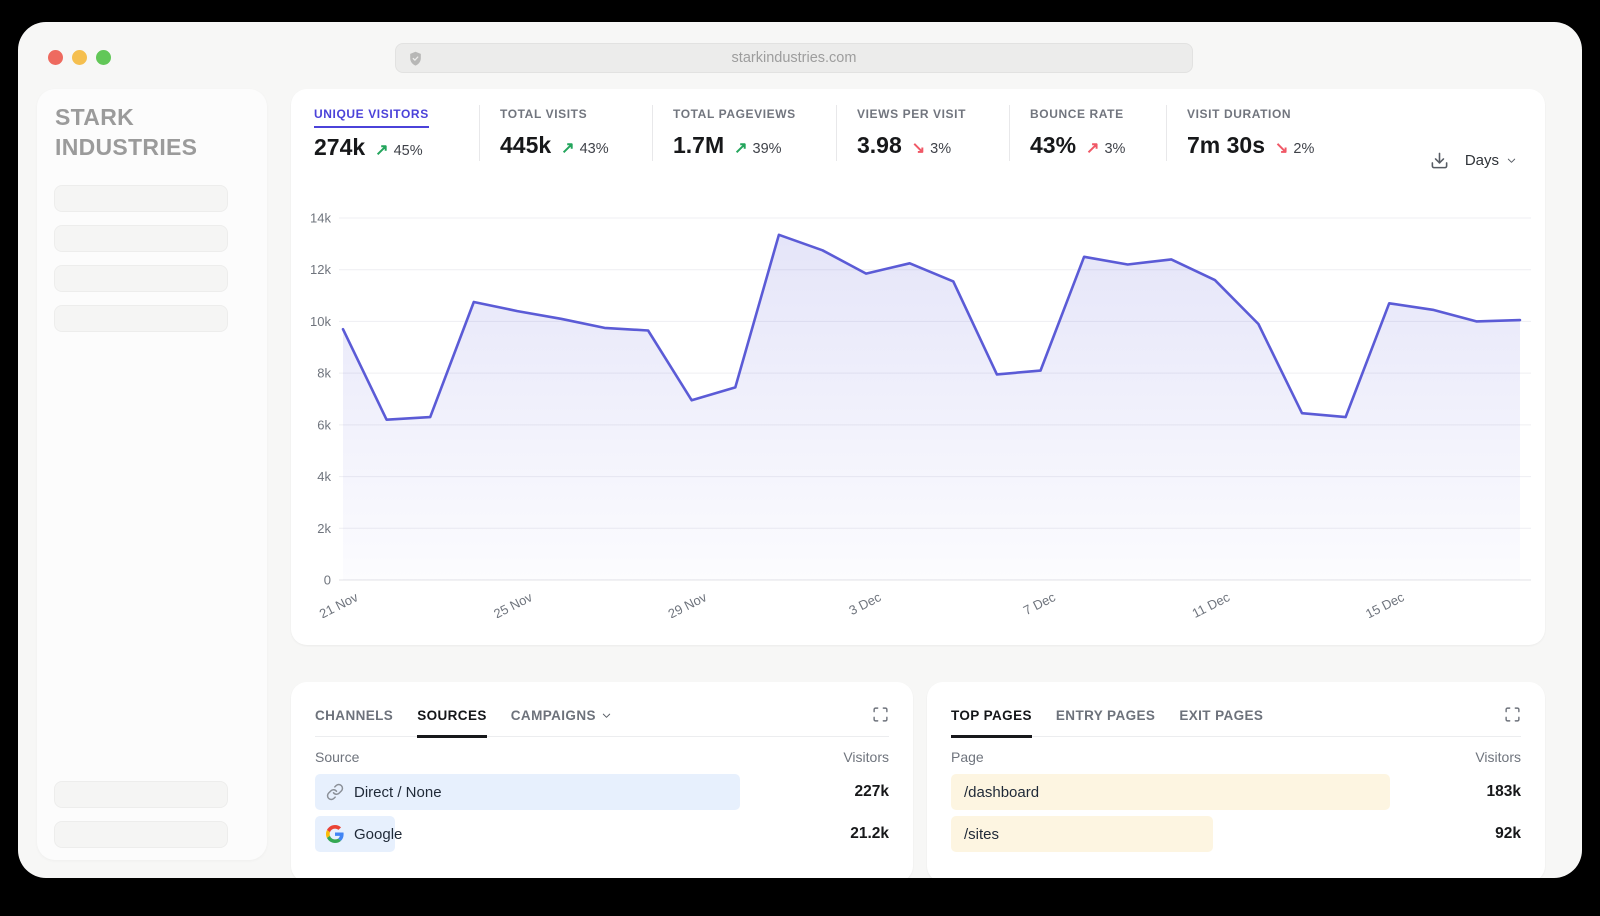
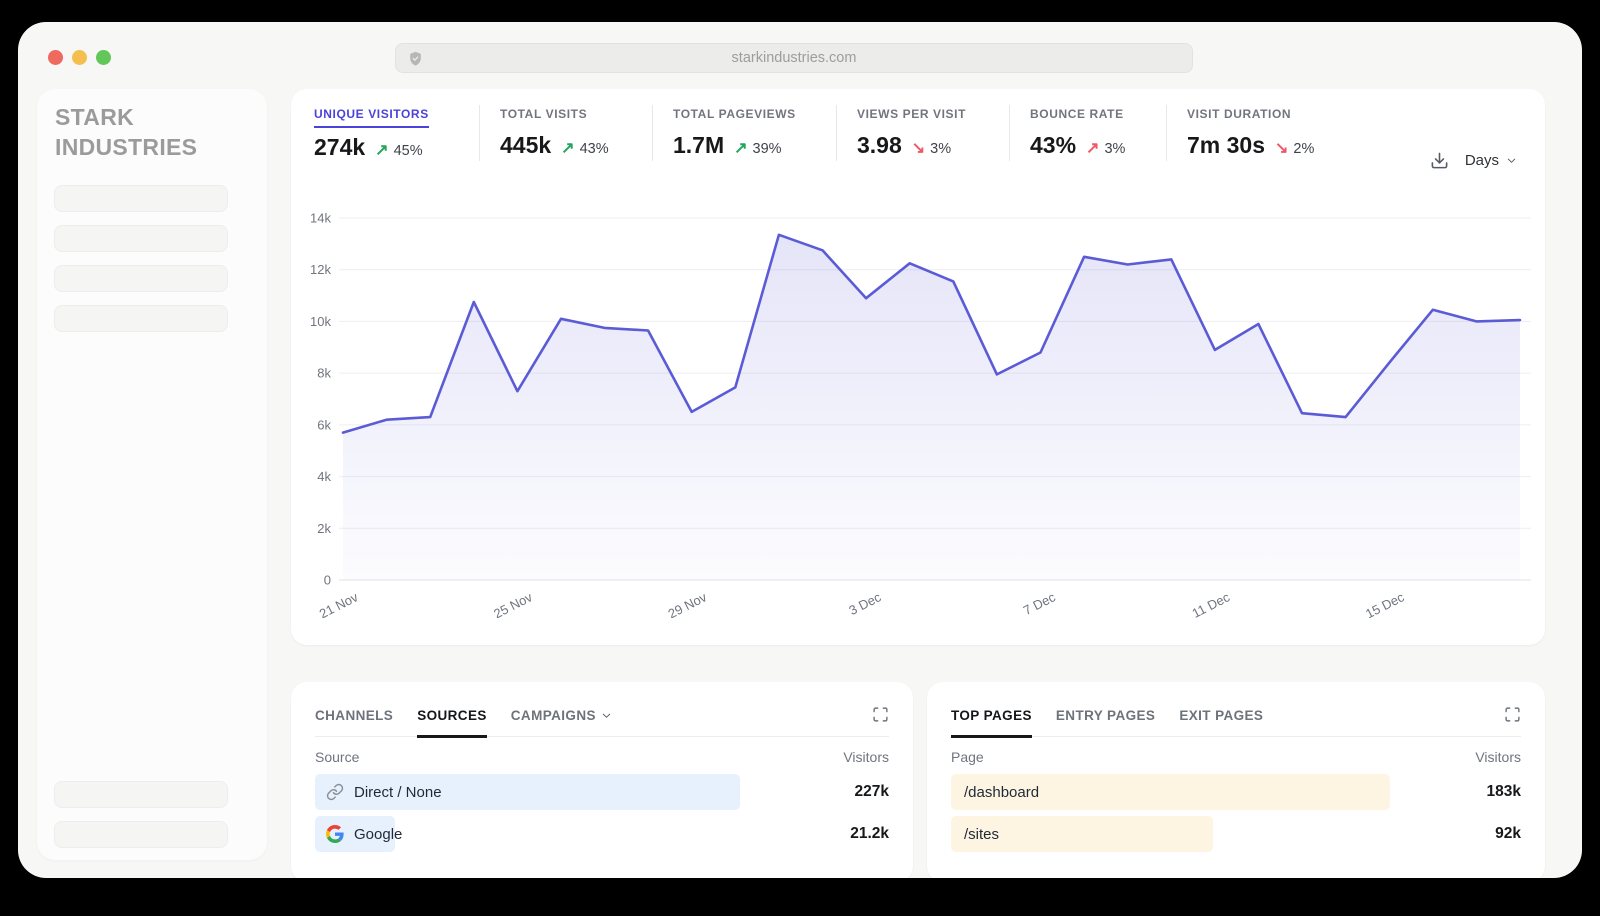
21 Nov: 9.7k -> 5.7k
25 Nov: 10.4k -> 7.3k
29 Nov: 7.0k -> 6.5k
3 Dec: 11.8k -> 10.9k
7 Dec: 8.1k -> 8.8k
11 Dec: 11.6k -> 8.9k
15 Dec: 10.7k -> 8.4k
